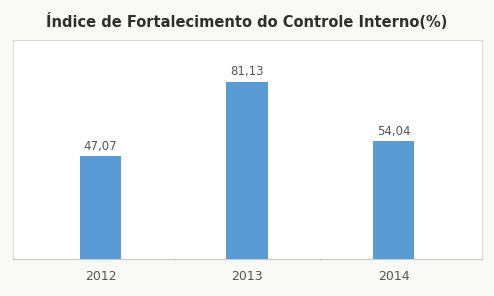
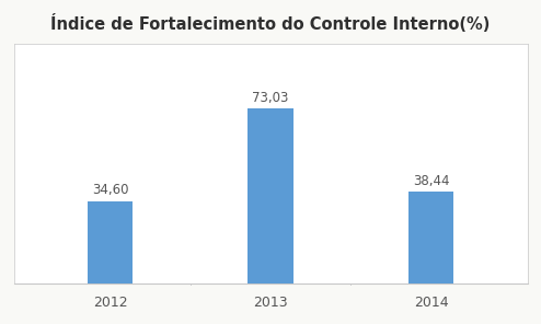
2012: 47,07 -> 34,60
2013: 81,13 -> 73,03
2014: 54,04 -> 38,44
